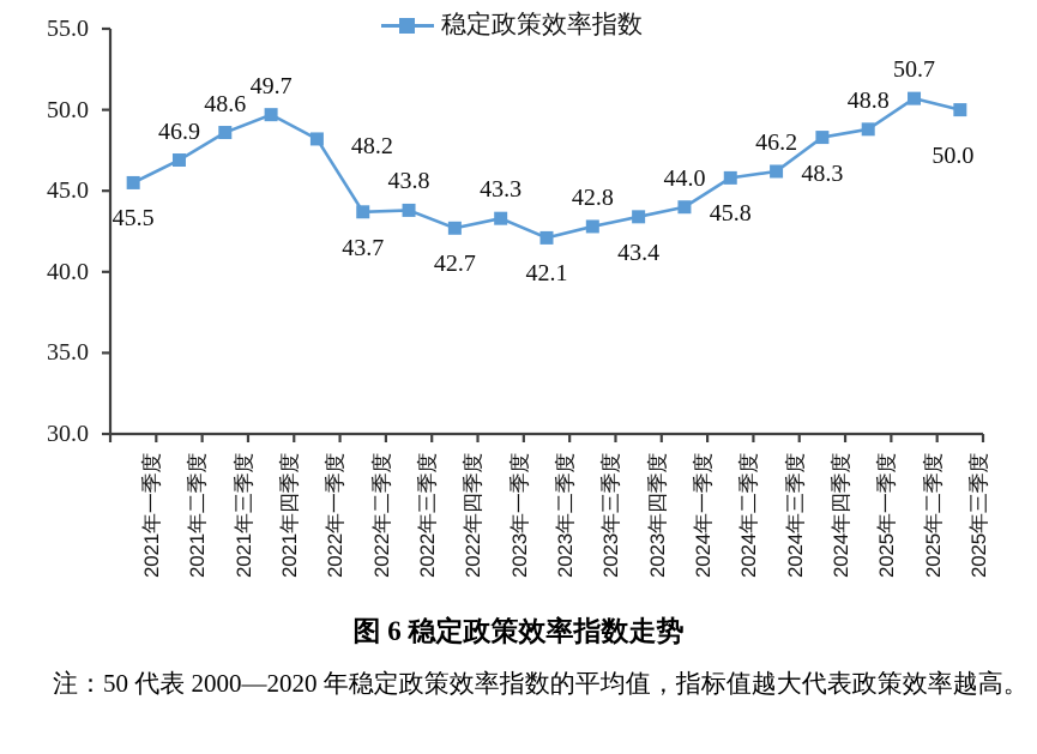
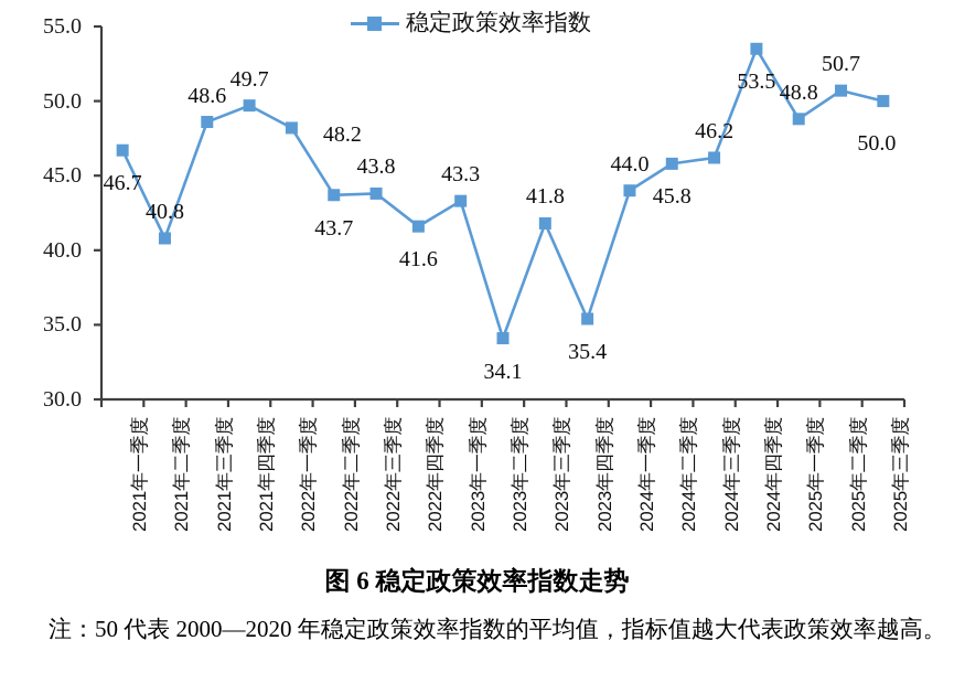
2021年一季度: 45.5 -> 46.7
2021年二季度: 46.9 -> 40.8
2022年四季度: 42.7 -> 41.6
2023年二季度: 42.1 -> 34.1
2023年三季度: 42.8 -> 41.8
2023年四季度: 43.4 -> 35.4
2024年四季度: 48.3 -> 53.5
